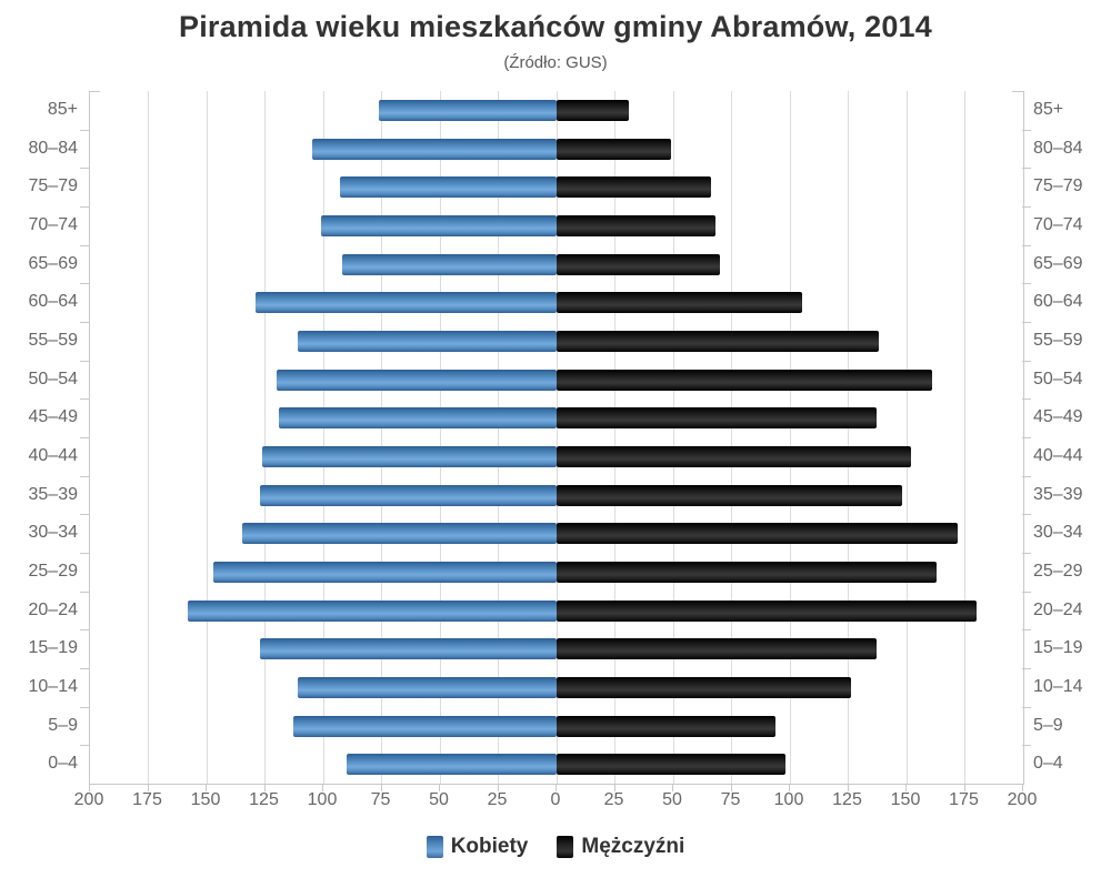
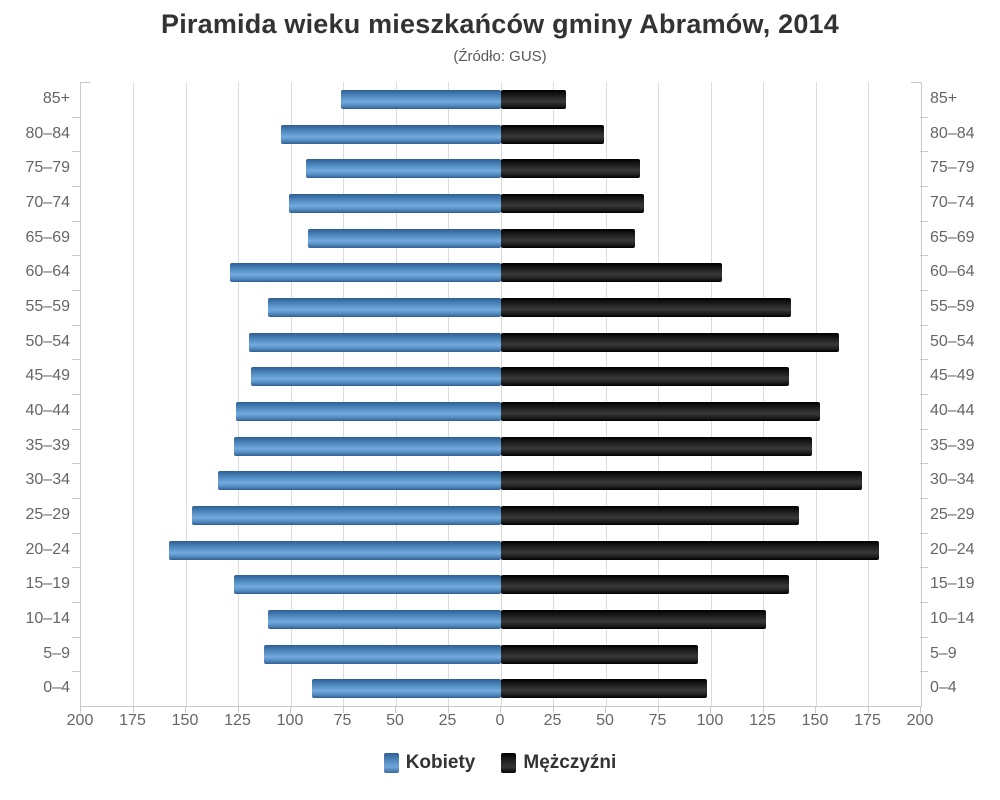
Mężczyźni/65–69: 70 -> 64
Mężczyźni/25–29: 163 -> 142
